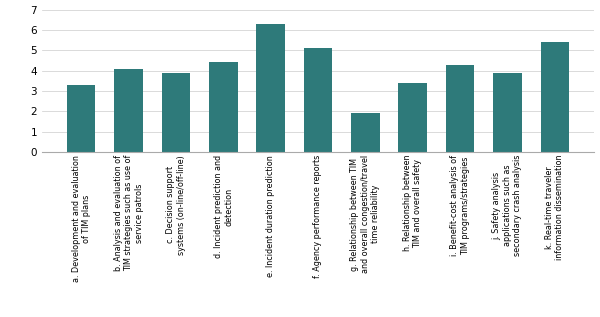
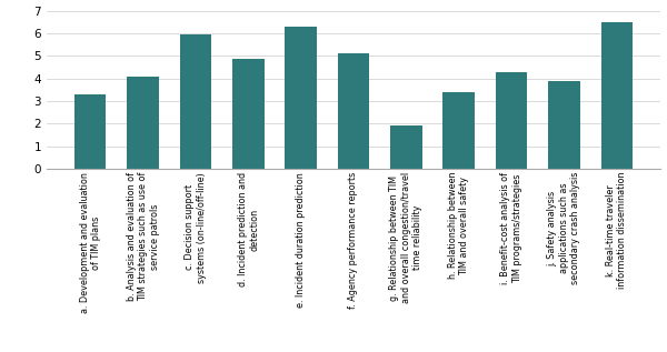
c. Decision support systems (on-line/off-line): 3.90 -> 5.95
d. Incident prediction and detection: 4.40 -> 4.85
k. Real-time traveler information dissemination: 5.40 -> 6.50
